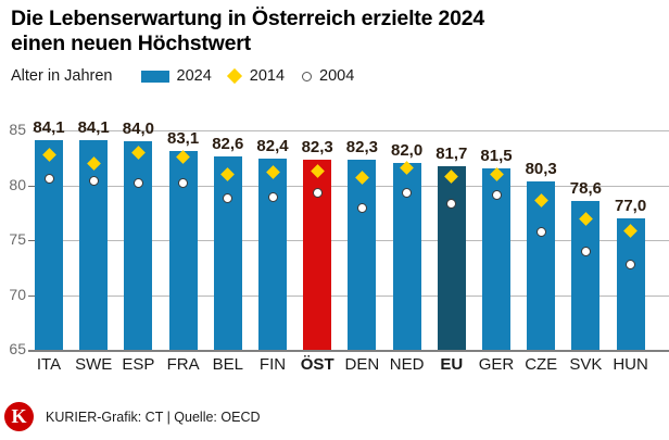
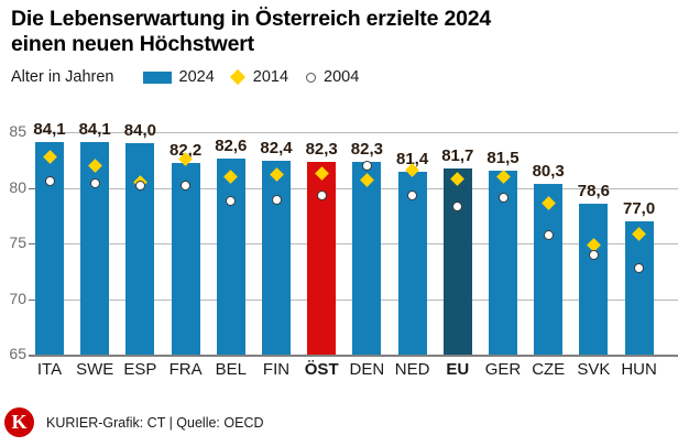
2014/ESP: 83.0 -> 80.5
2024/FRA: 83,1 -> 82,2
2004/DEN: 77.9 -> 82.0
2024/NED: 82,0 -> 81,4
2014/SVK: 76.9 -> 74.9
